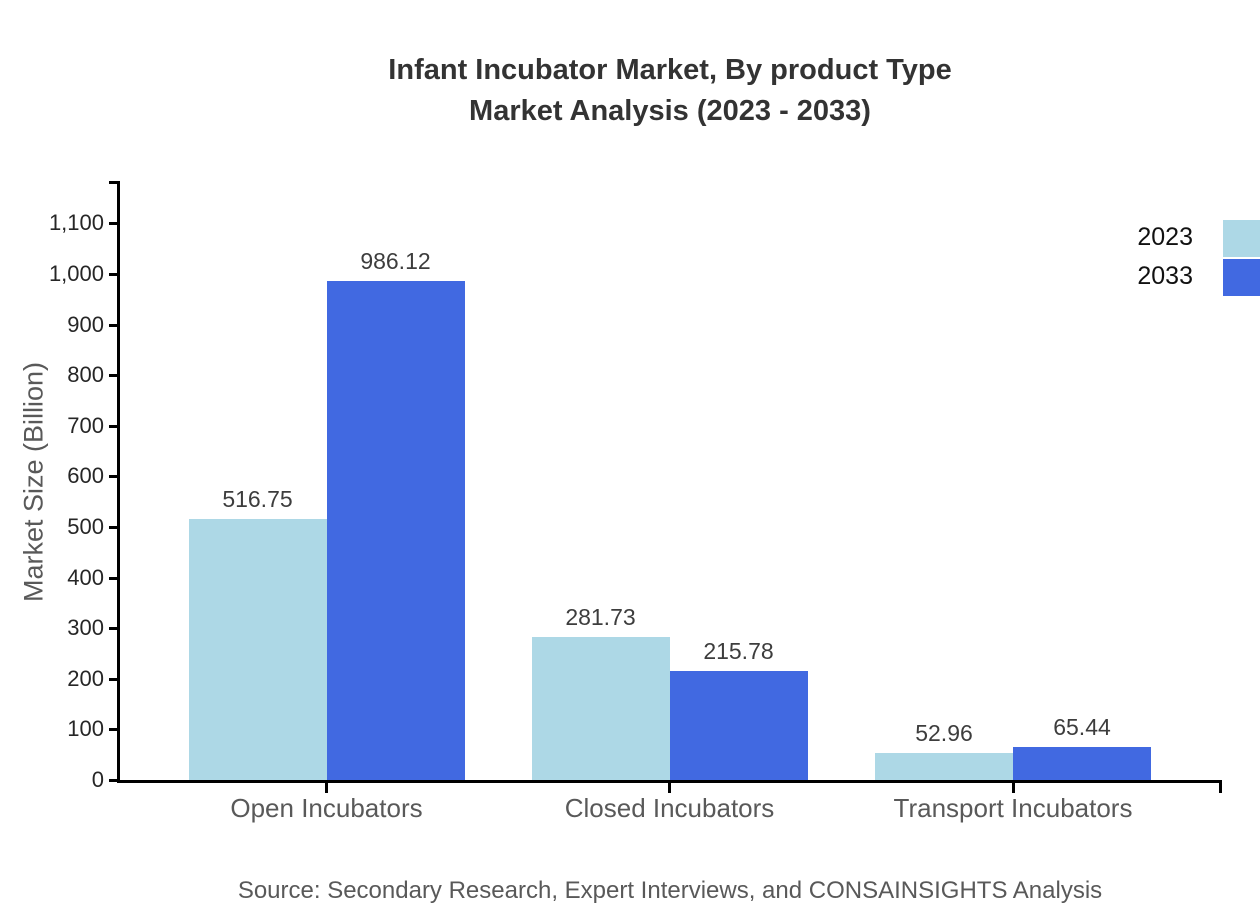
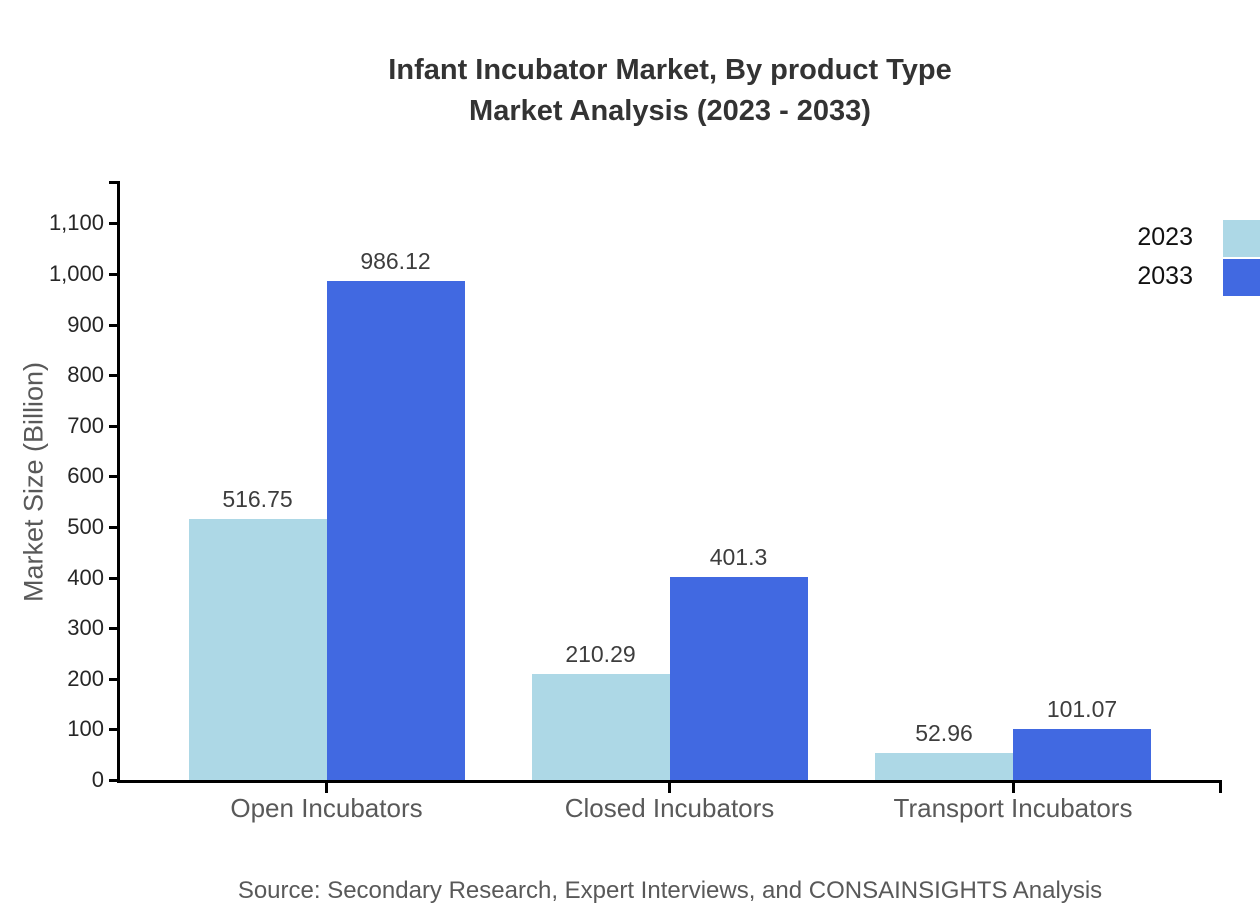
2023/Closed Incubators: 281.73 -> 210.29
2033/Closed Incubators: 215.78 -> 401.3
2033/Transport Incubators: 65.44 -> 101.07
